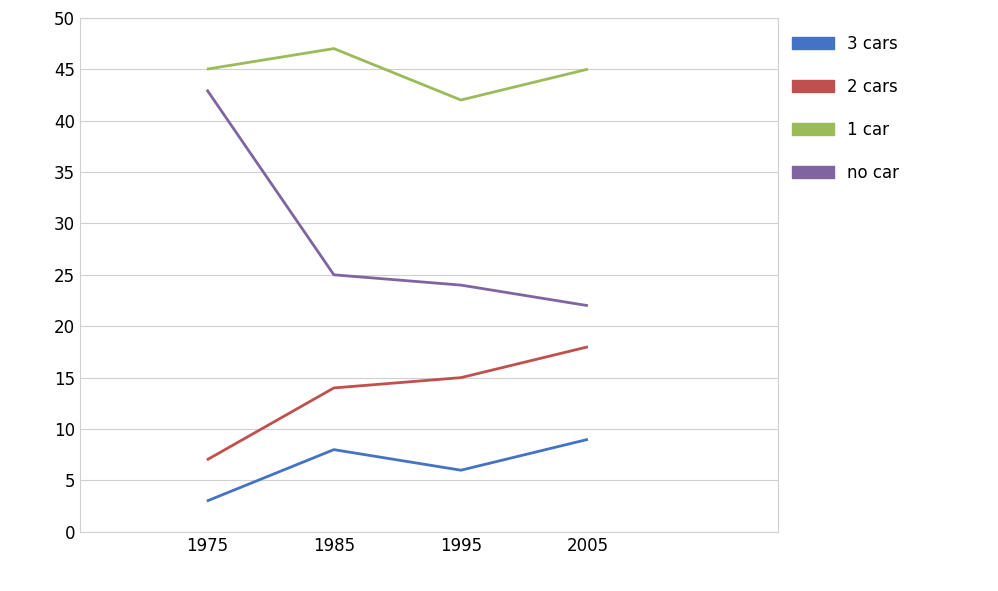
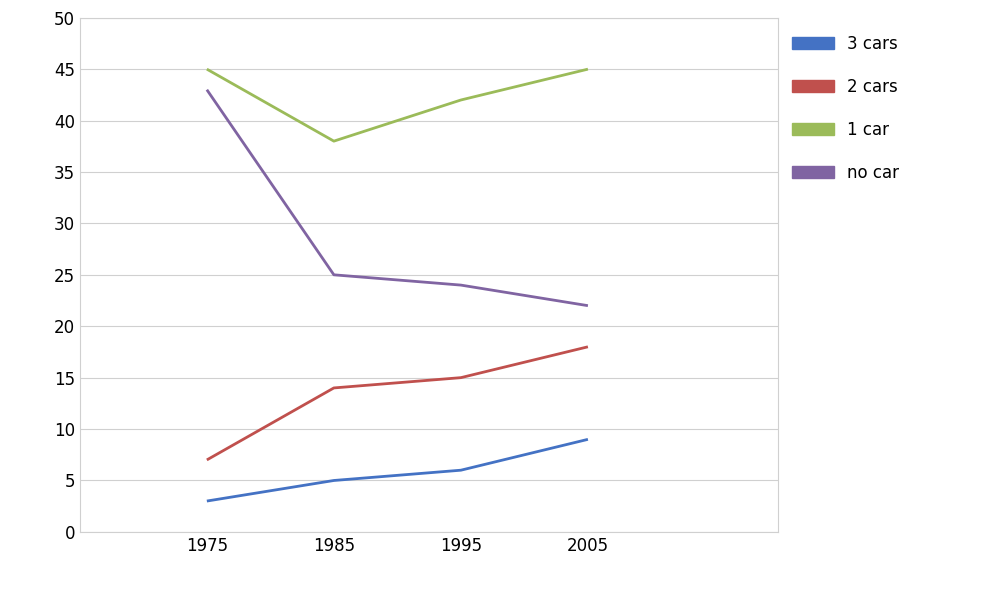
3 cars/1985: 8 -> 5
1 car/1985: 47 -> 38
